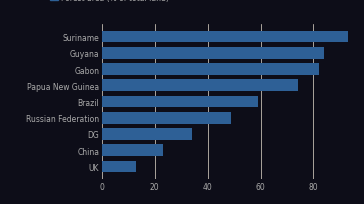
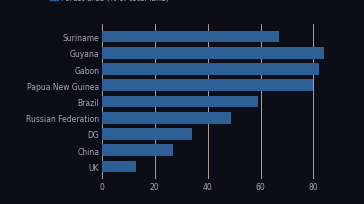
Suriname: 93 -> 67
Papua New Guinea: 74 -> 80
China: 23 -> 27
